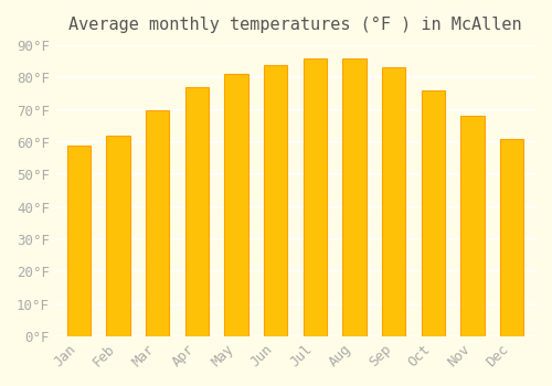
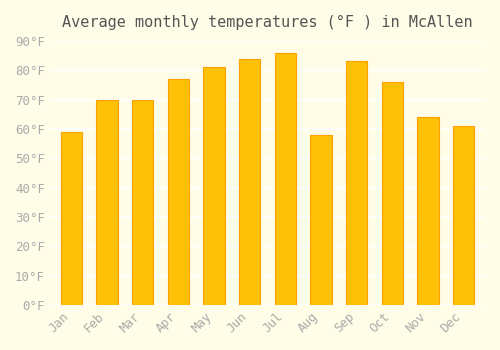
Feb: 62°F -> 70°F
Aug: 86°F -> 58°F
Nov: 68°F -> 64°F
